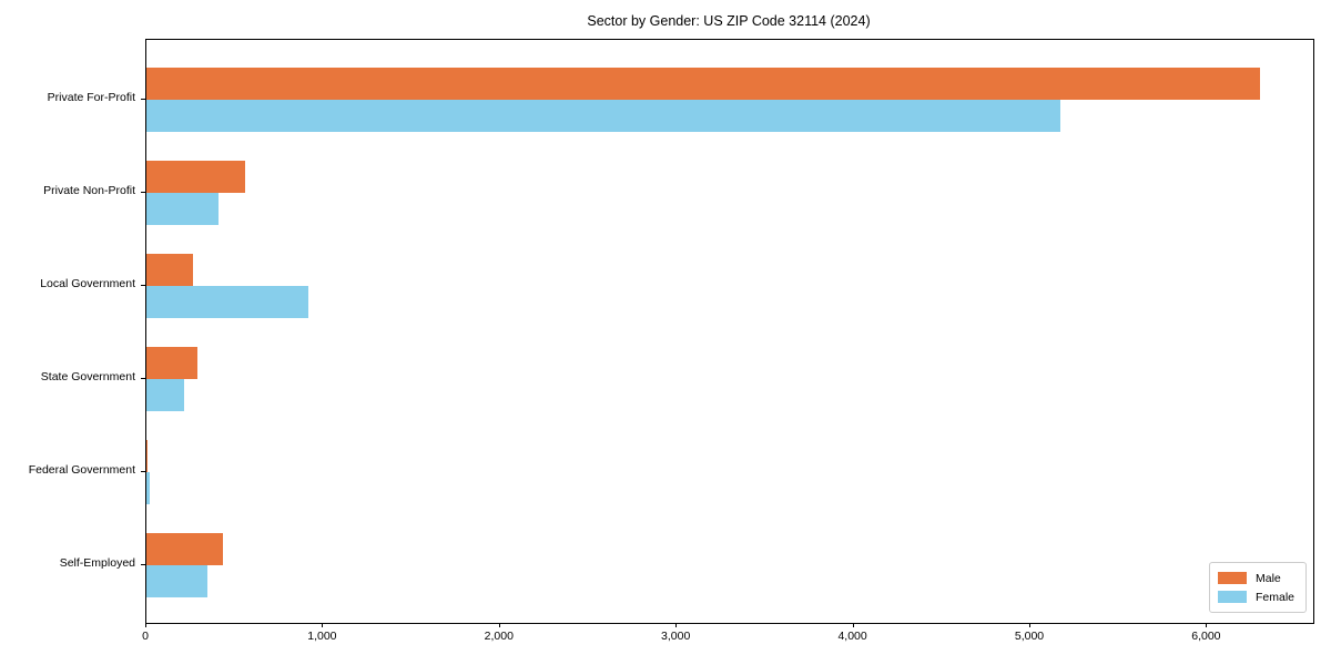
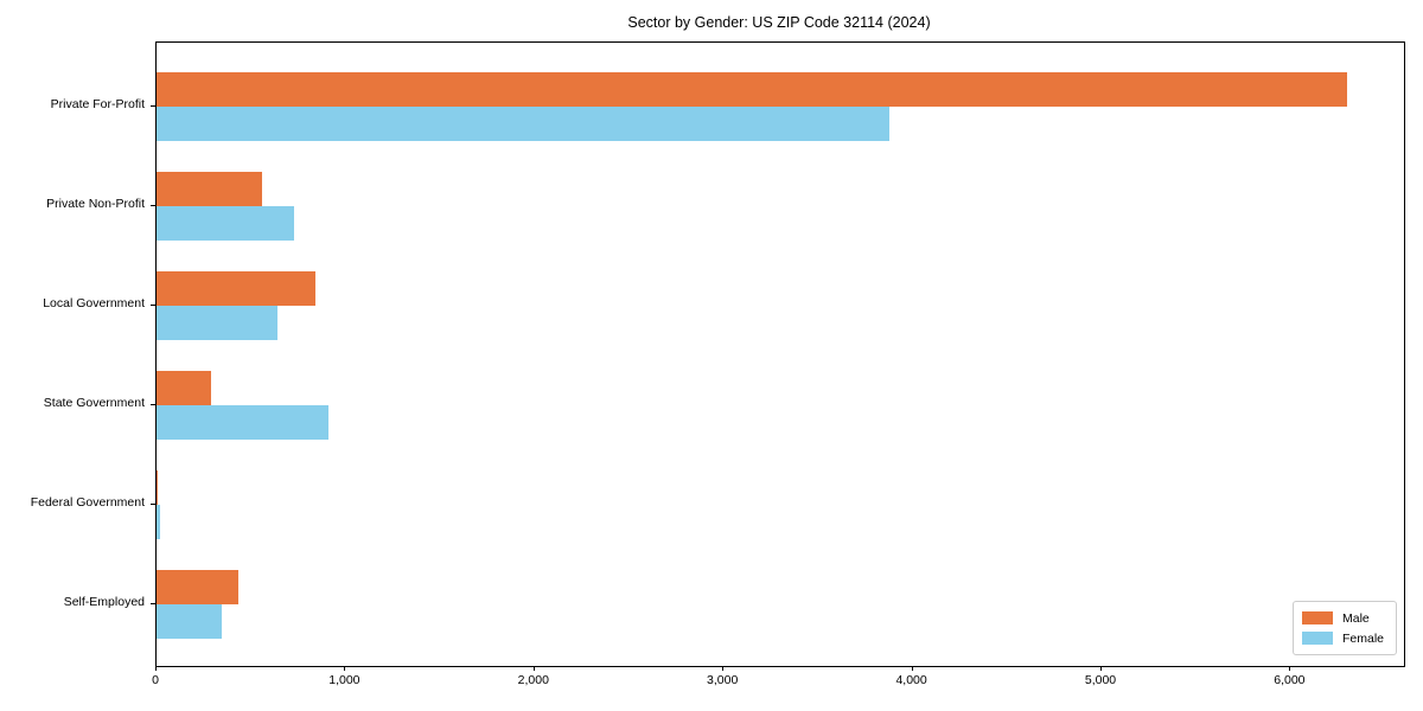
Female/Private For-Profit: 5170 -> 3880
Female/Private Non-Profit: 410 -> 730
Male/Local Government: 260 -> 840
Female/Local Government: 920 -> 640
Female/State Government: 220 -> 910
